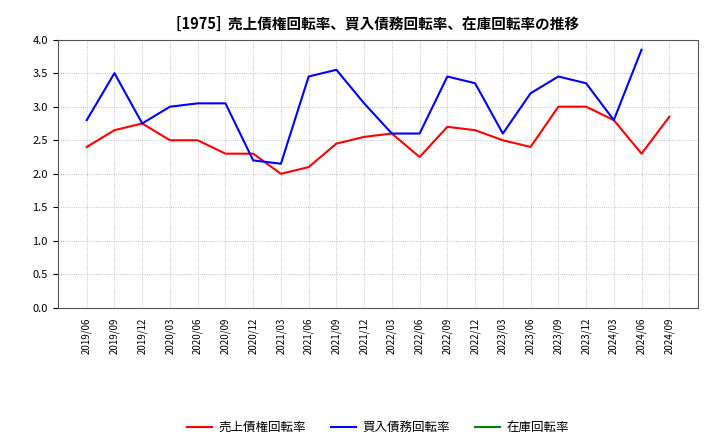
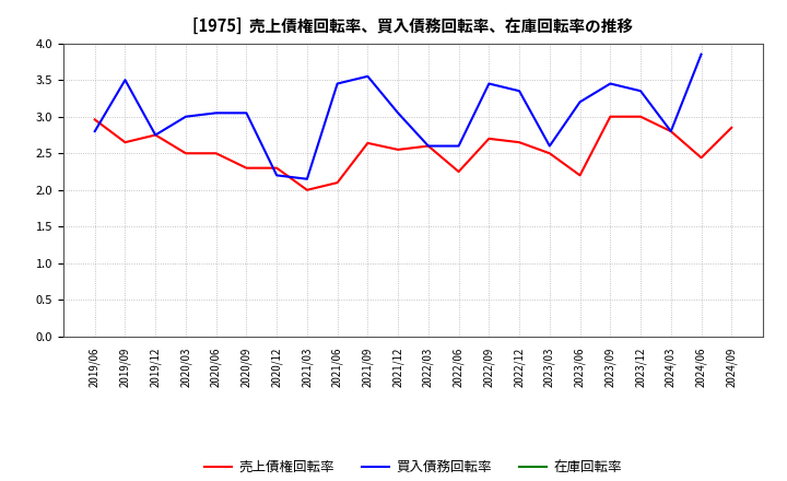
売上債権回転率/2019/06: 2.40 -> 2.96
売上債権回転率/2021/09: 2.45 -> 2.64
売上債権回転率/2023/06: 2.40 -> 2.20
売上債権回転率/2024/06: 2.30 -> 2.44
